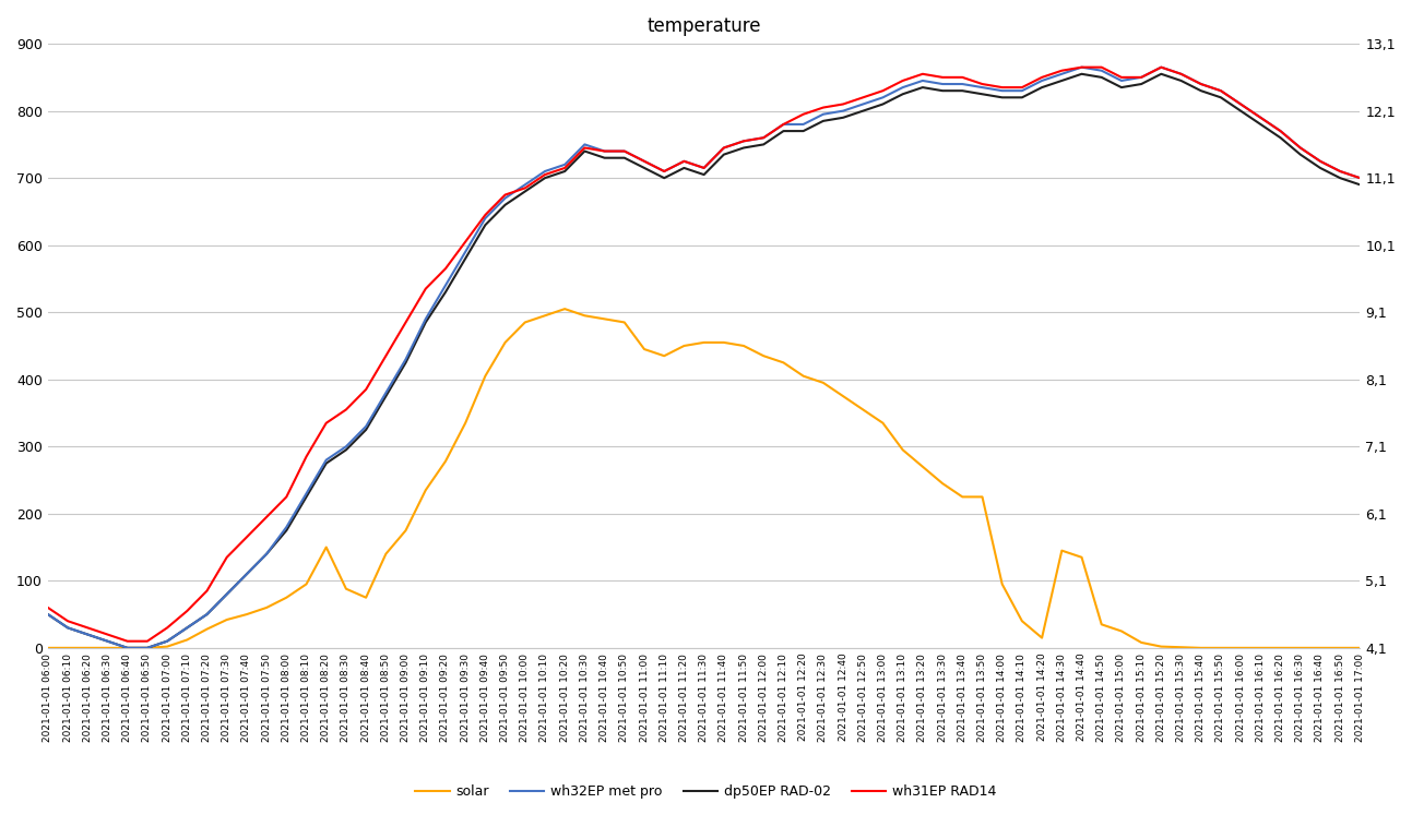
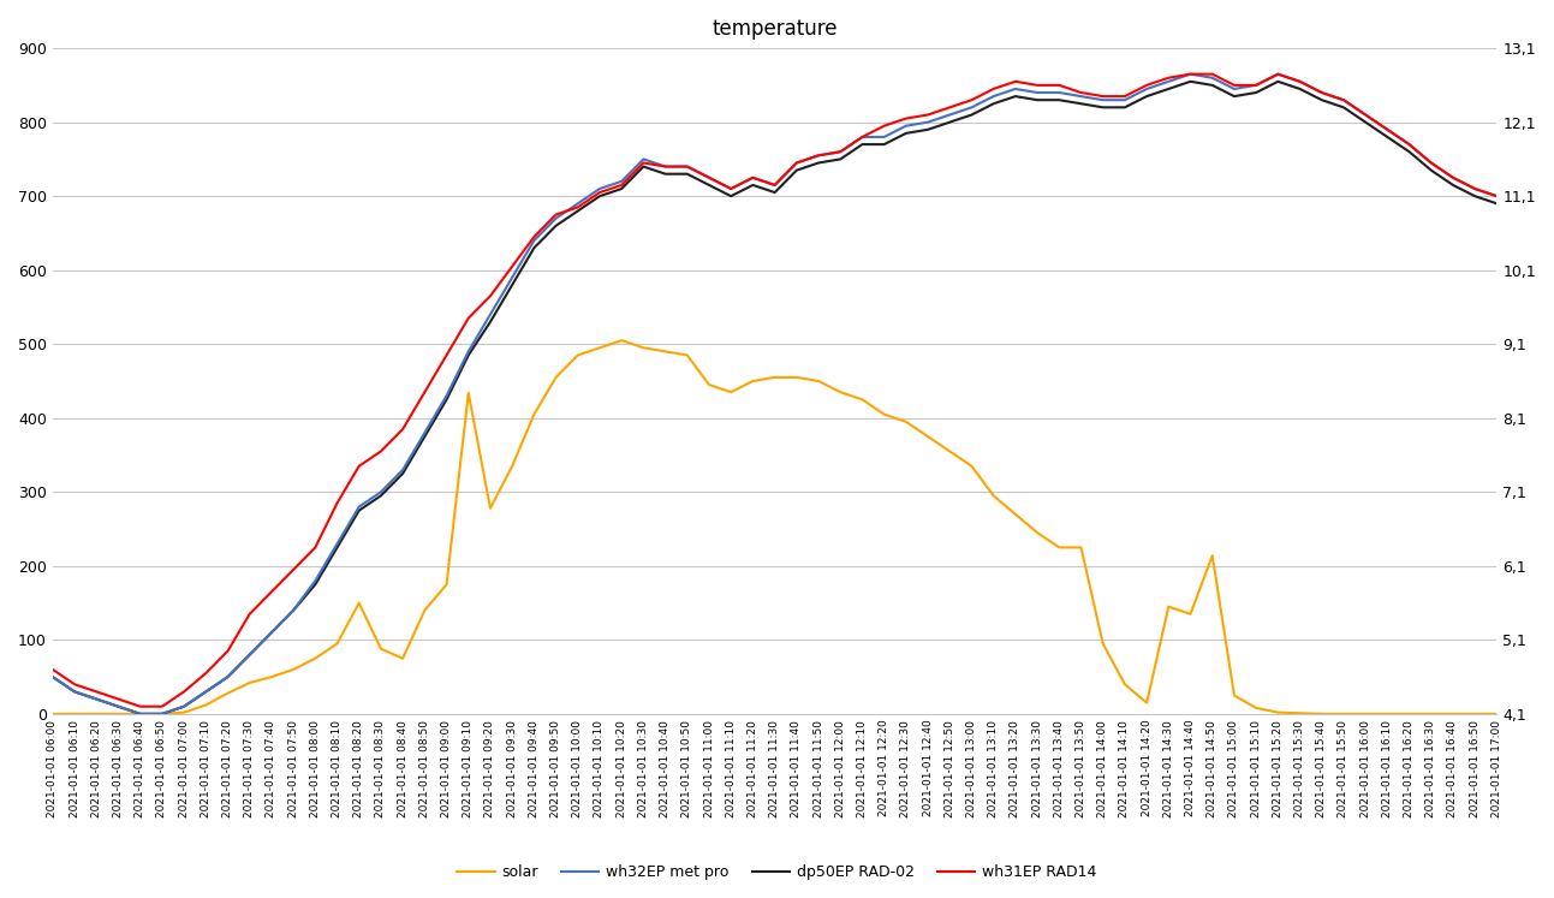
solar/2021-01-01 09:10: 235 -> 434
solar/2021-01-01 14:50: 35 -> 214
